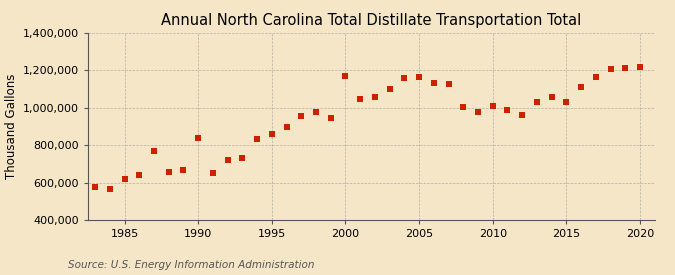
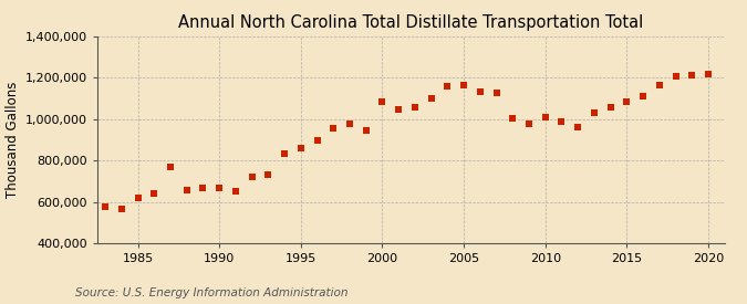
1990: 840,000 -> 670,000
2000: 1,170,000 -> 1,080,000
2015: 1,030,000 -> 1,080,000
